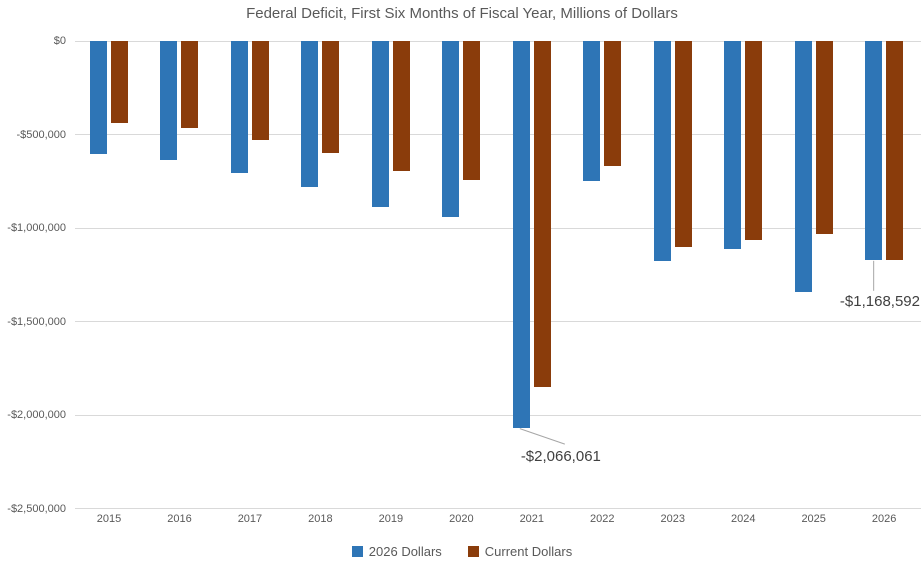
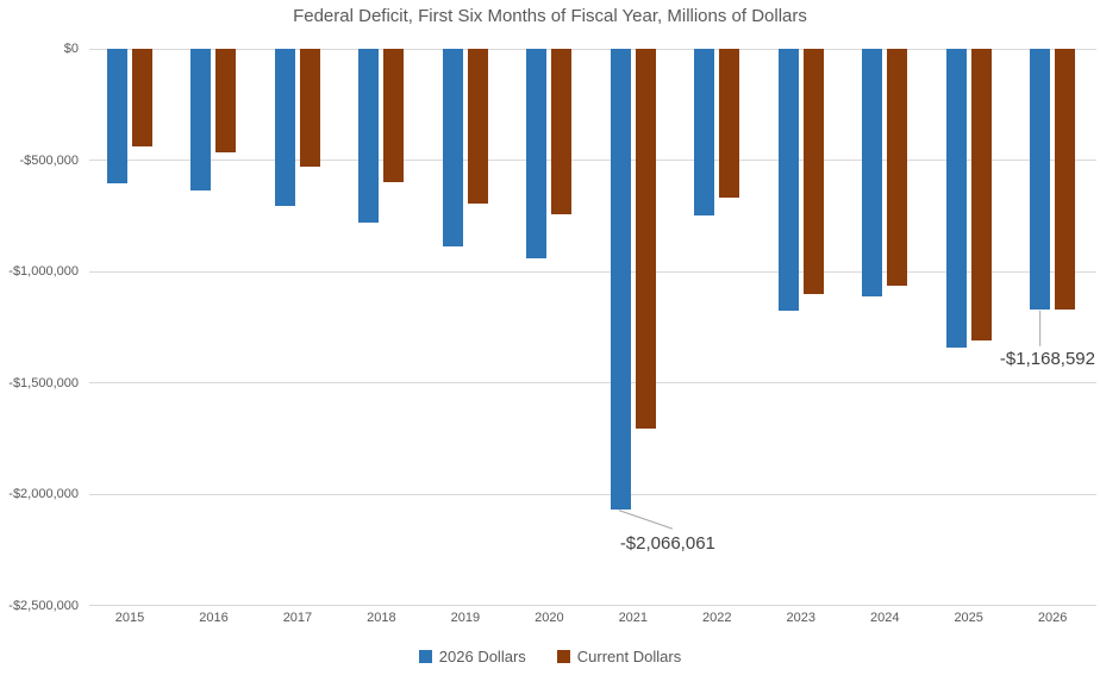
Current Dollars/2021: -$1850000 -> -$1710000
Current Dollars/2025: -$1030000 -> -$1310000
